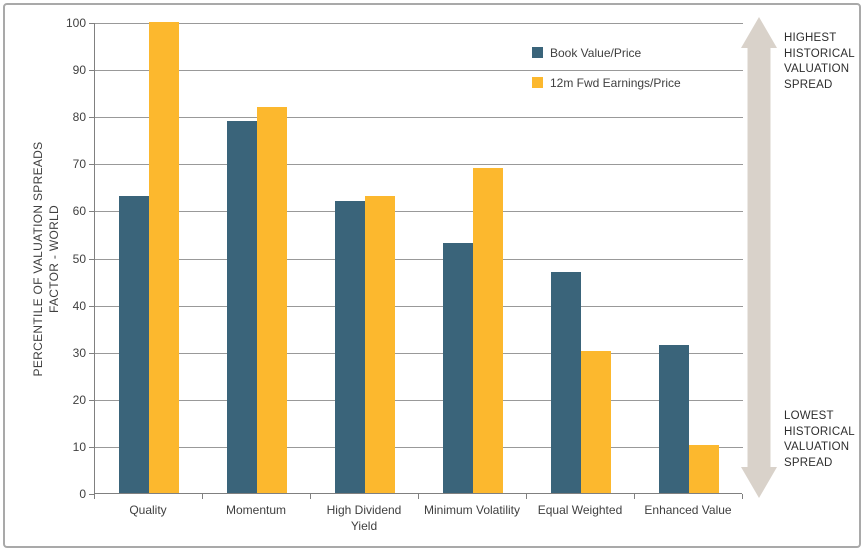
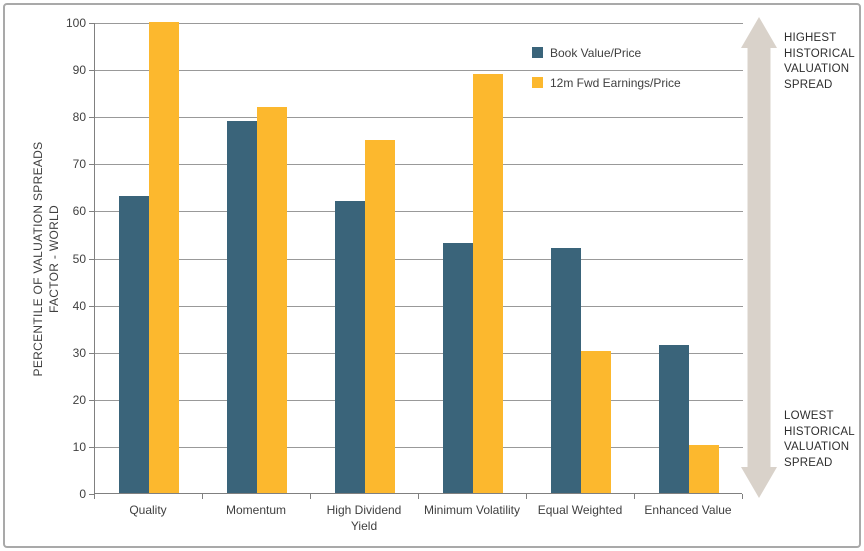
12m Fwd Earnings/Price/High Dividend Yield: 63 -> 75
12m Fwd Earnings/Price/Minimum Volatility: 69 -> 89
Book Value/Price/Equal Weighted: 47 -> 52
